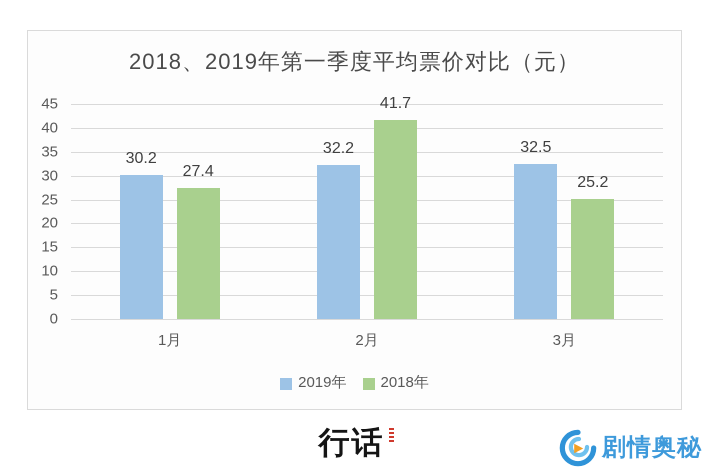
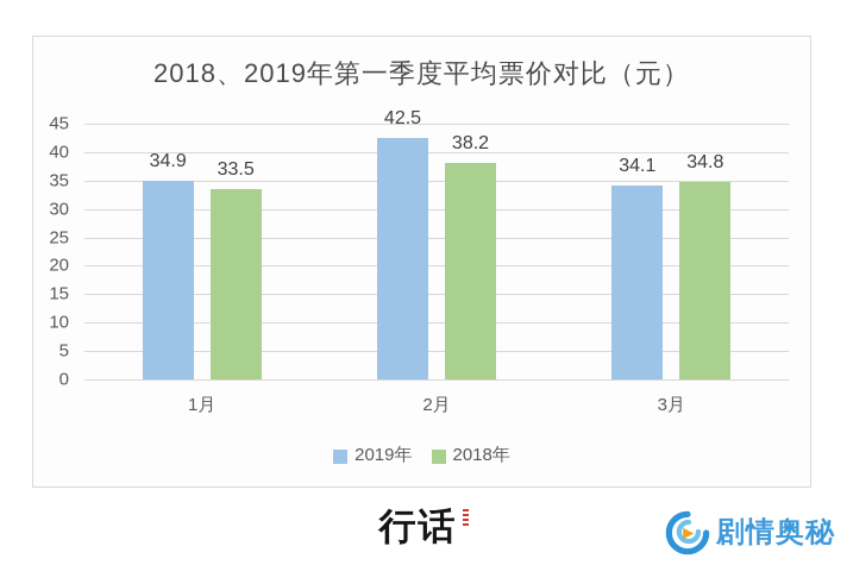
2019年/1月: 30.2 -> 34.9
2018年/1月: 27.4 -> 33.5
2019年/2月: 32.2 -> 42.5
2018年/2月: 41.7 -> 38.2
2019年/3月: 32.5 -> 34.1
2018年/3月: 25.2 -> 34.8
